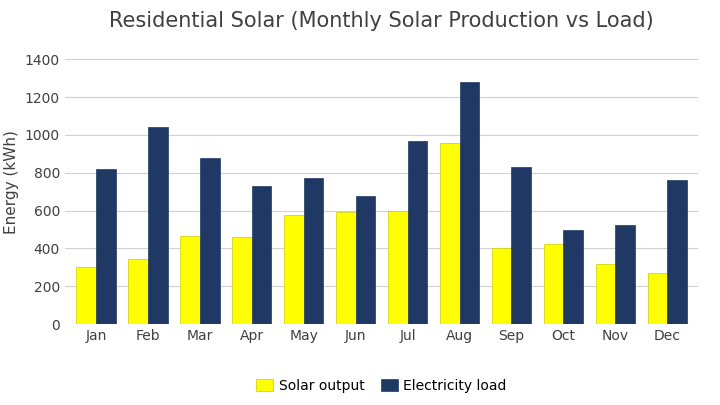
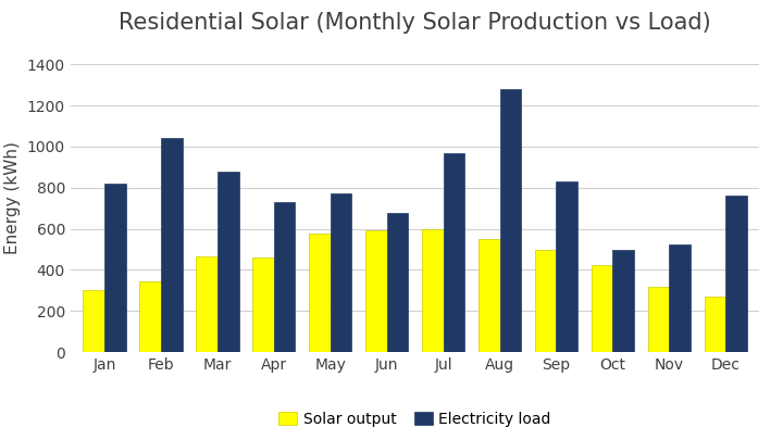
Solar output/Aug: 960 -> 550
Solar output/Sep: 400 -> 500
